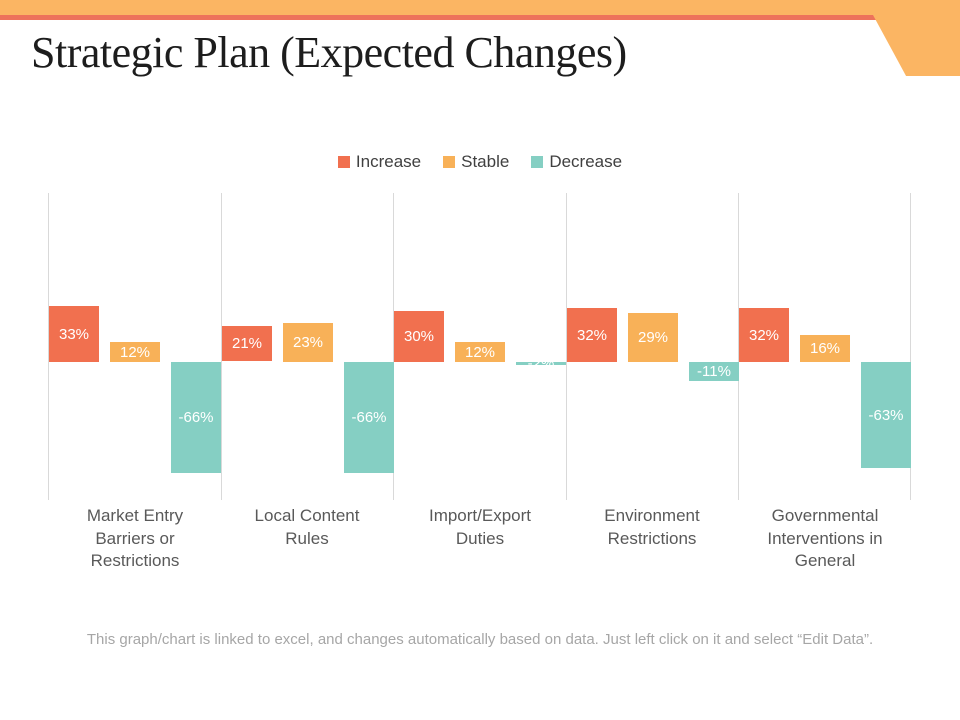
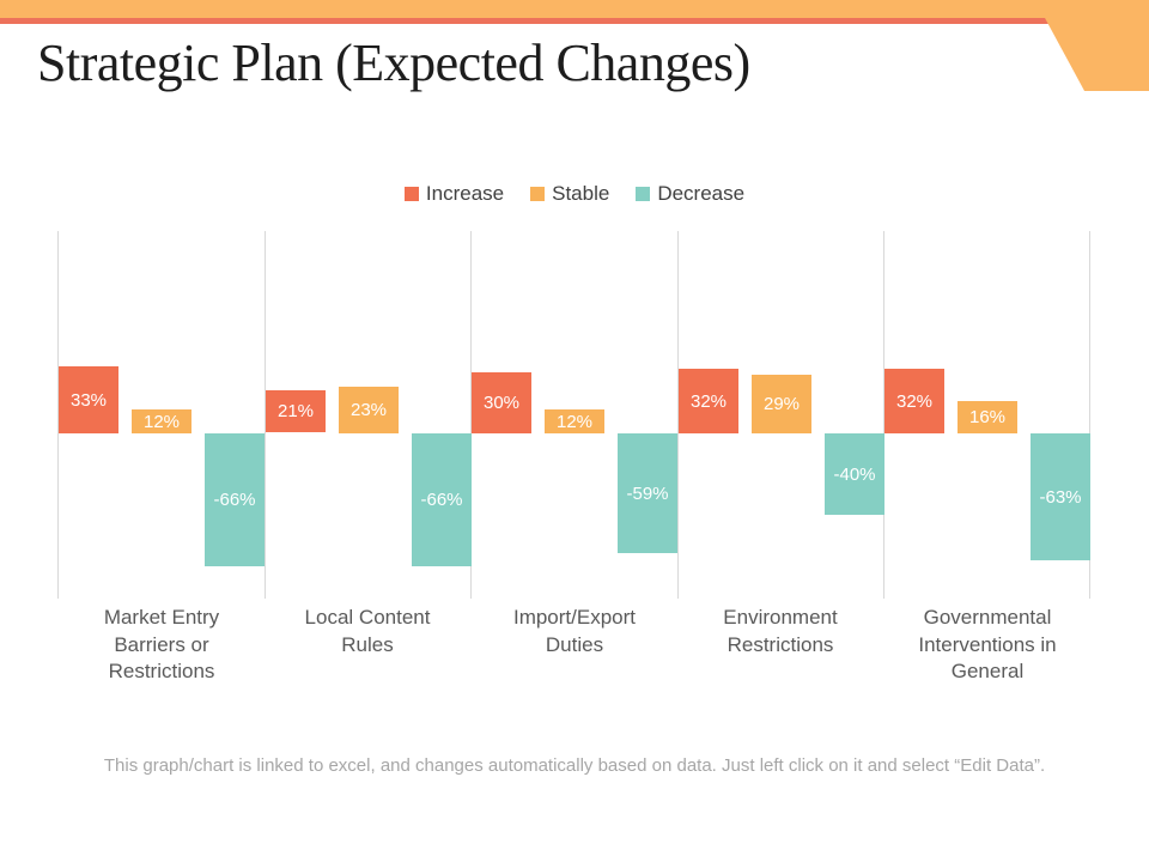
Decrease/Import/Export Duties: -2% -> -59%
Decrease/Environment Restrictions: -11% -> -40%
